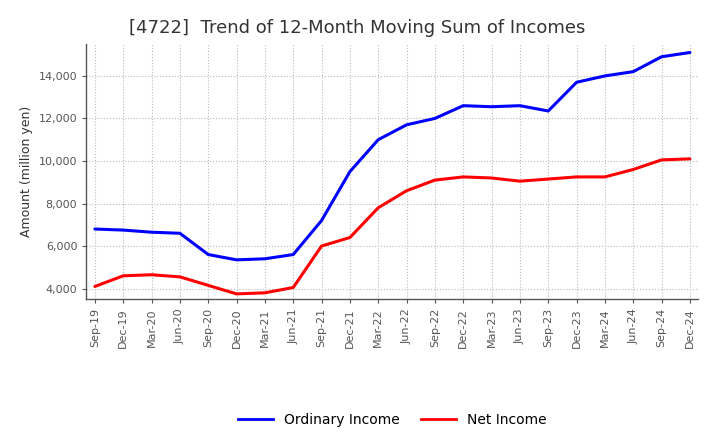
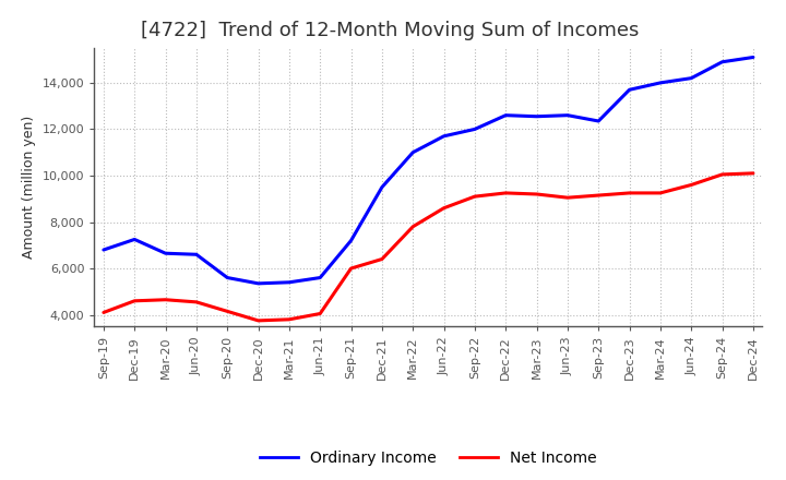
Ordinary Income/Dec-19: 6,750 -> 7,250
